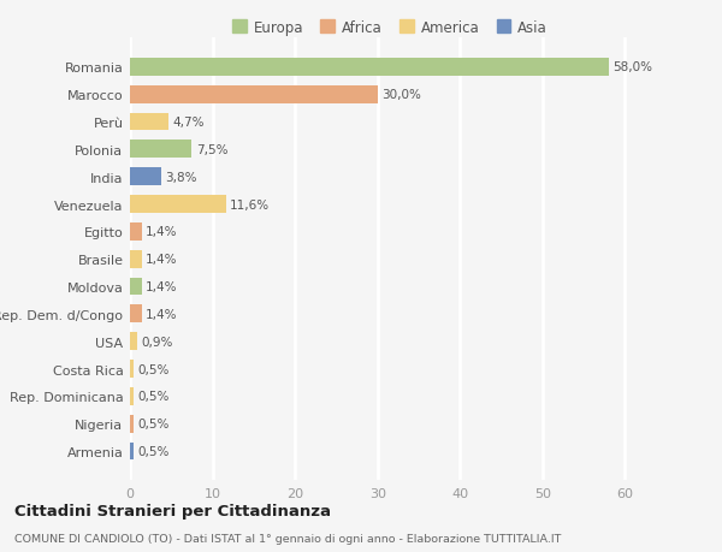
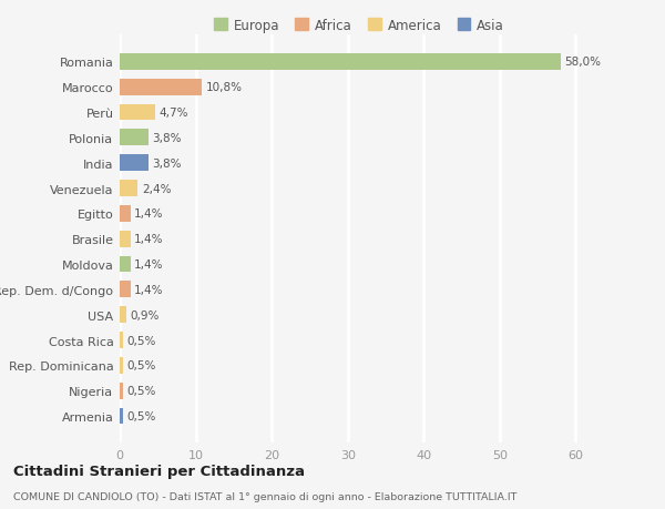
Marocco: 30,0% -> 10,8%
Polonia: 7,5% -> 3,8%
Venezuela: 11,6% -> 2,4%
